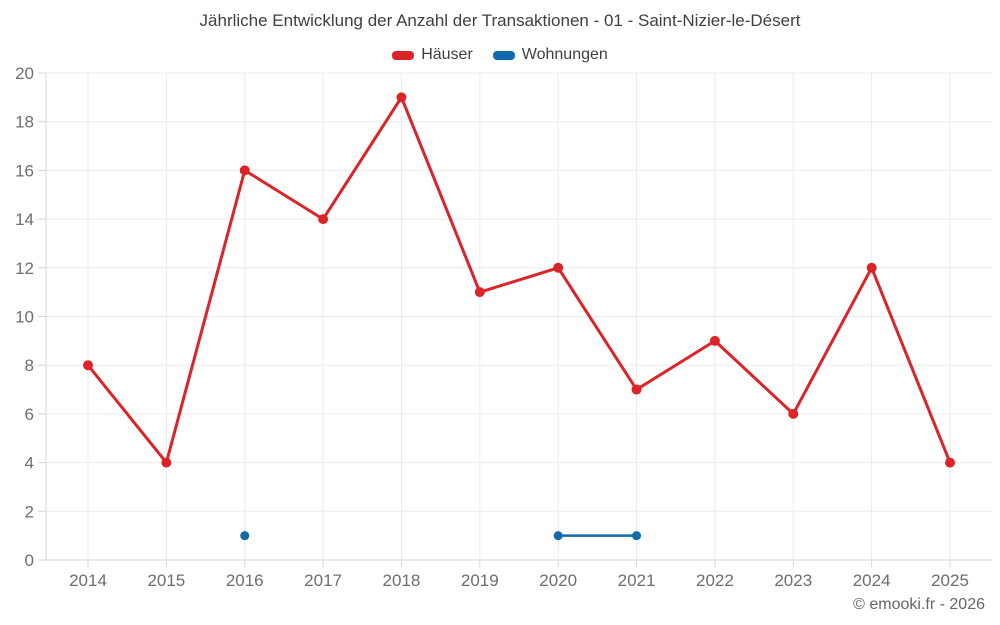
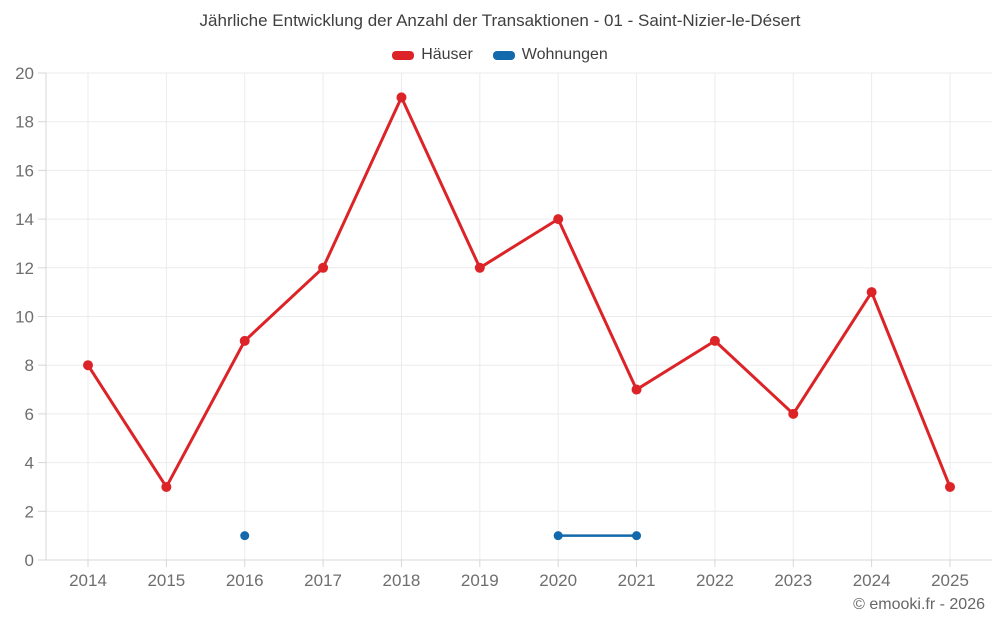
Häuser/2015: 4 -> 3
Häuser/2016: 16 -> 9
Häuser/2017: 14 -> 12
Häuser/2019: 11 -> 12
Häuser/2020: 12 -> 14
Häuser/2024: 12 -> 11
Häuser/2025: 4 -> 3
